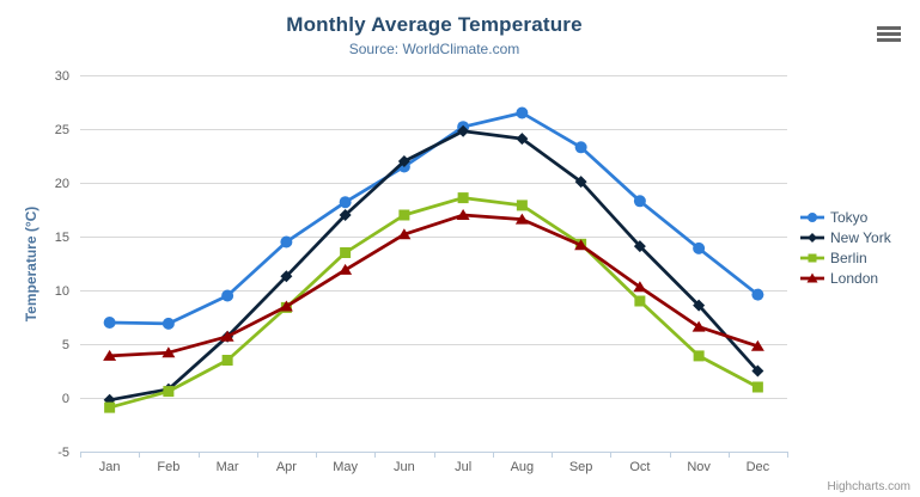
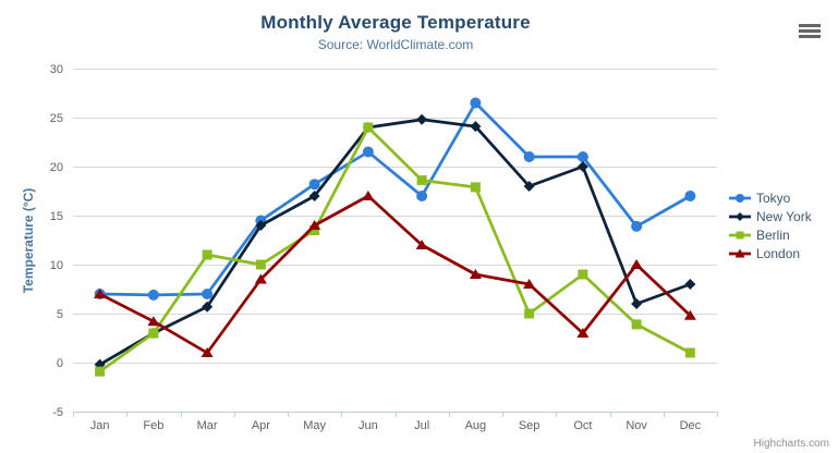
London/Jan: 4 -> 7
New York/Feb: 1 -> 3
Berlin/Feb: 1 -> 3
Tokyo/Mar: 10 -> 7
Berlin/Mar: 4 -> 11
London/Mar: 6 -> 1
New York/Apr: 11 -> 14
Berlin/Apr: 8 -> 10
London/May: 12 -> 14
New York/Jun: 22 -> 24
Berlin/Jun: 17 -> 24
London/Jun: 15 -> 17
Tokyo/Jul: 25 -> 17
London/Jul: 17 -> 12
London/Aug: 17 -> 9
Tokyo/Sep: 23 -> 21
New York/Sep: 20 -> 18
Berlin/Sep: 14 -> 5
London/Sep: 14 -> 8
Tokyo/Oct: 18 -> 21
New York/Oct: 14 -> 20
London/Oct: 10 -> 3
New York/Nov: 9 -> 6
London/Nov: 7 -> 10
Tokyo/Dec: 10 -> 17
New York/Dec: 2 -> 8
